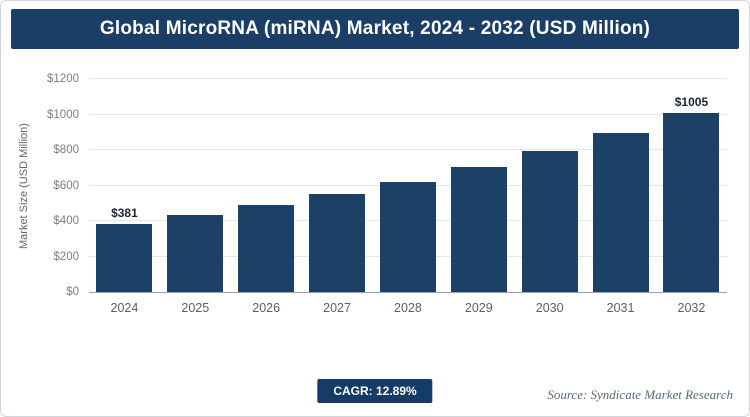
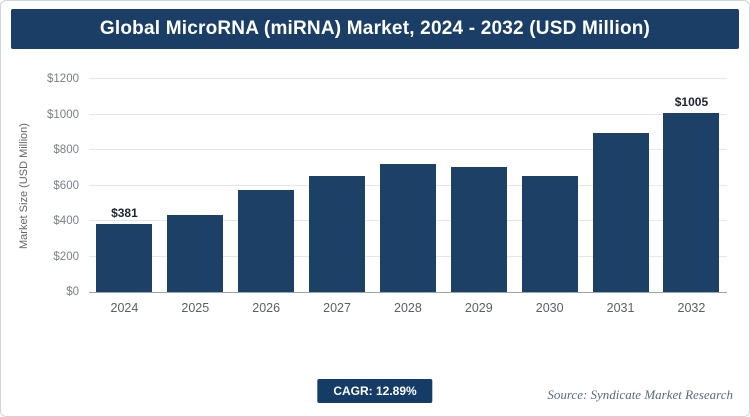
2026: $490 -> $570
2027: $550 -> $650
2028: $620 -> $720
2030: $790 -> $650
